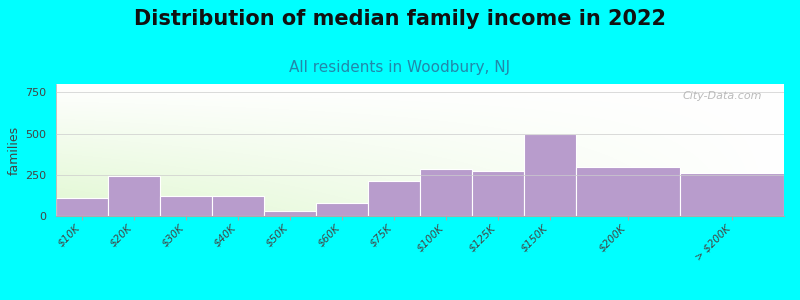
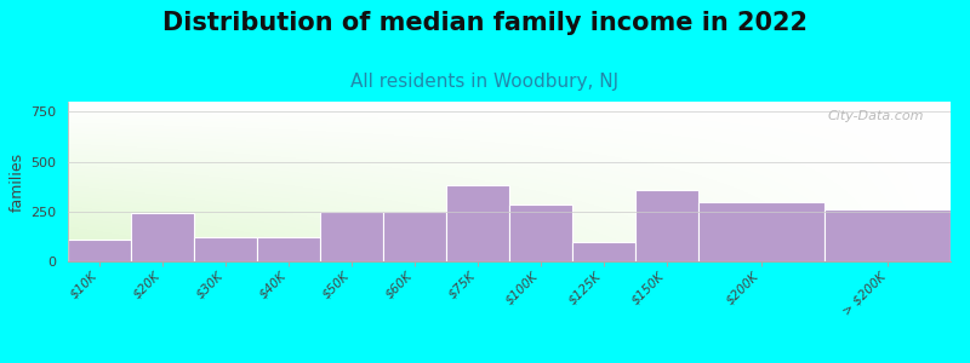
$50K: 30 -> 250
$60K: 80 -> 250
$75K: 210 -> 380
$125K: 280 -> 100
$150K: 500 -> 360
